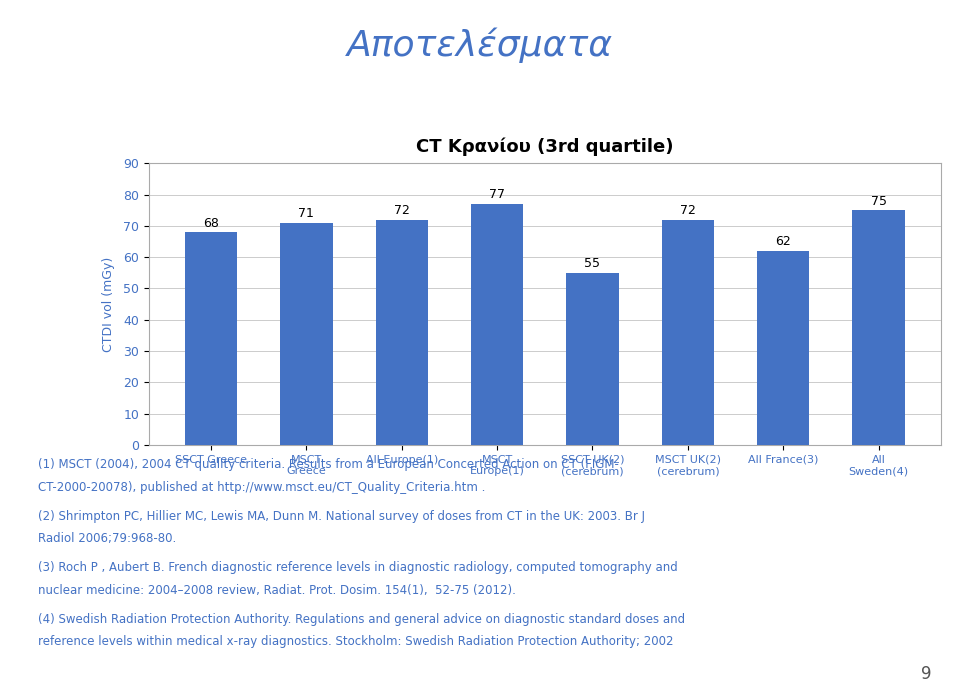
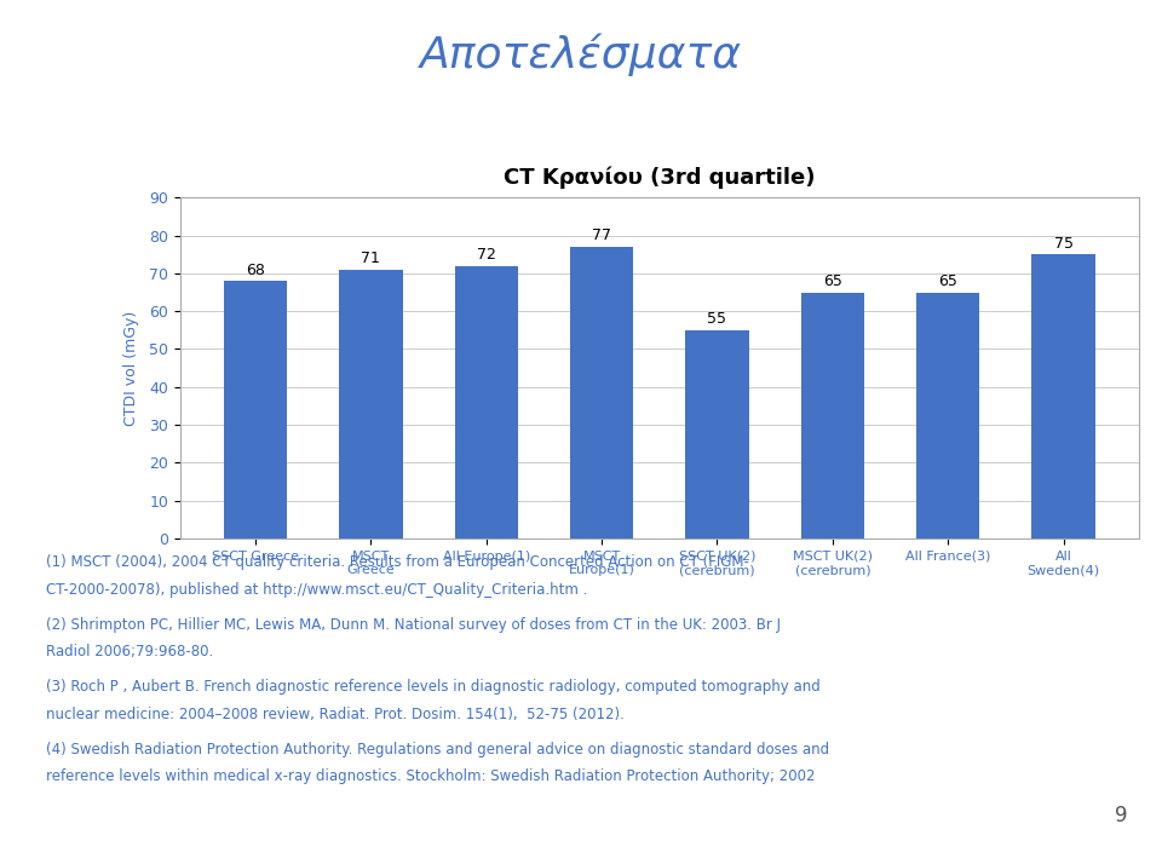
MSCT UK(2) (cerebrum): 72 -> 65
All France(3): 62 -> 65
